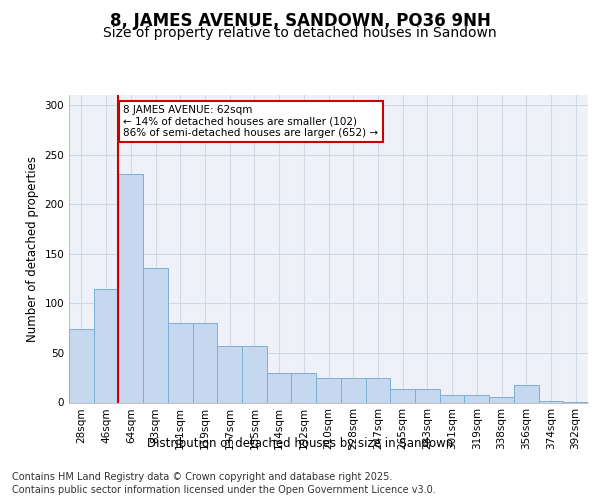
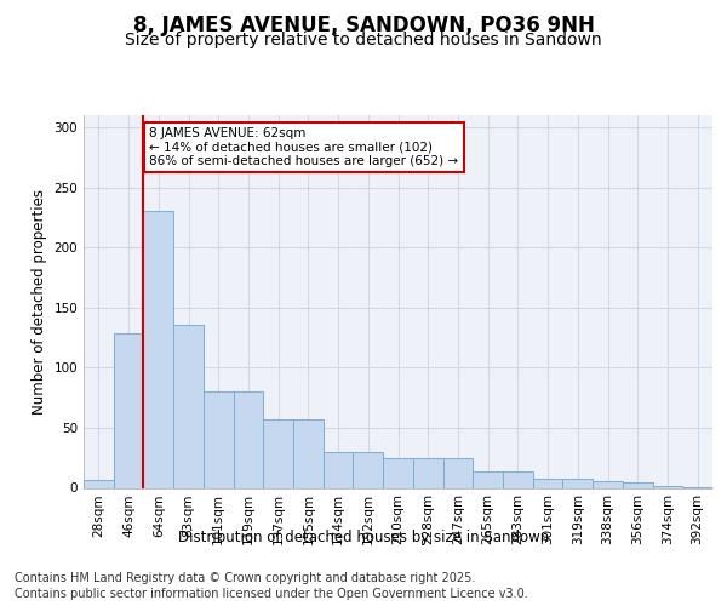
28sqm: 74 -> 7
46sqm: 114 -> 129
356sqm: 18 -> 5
